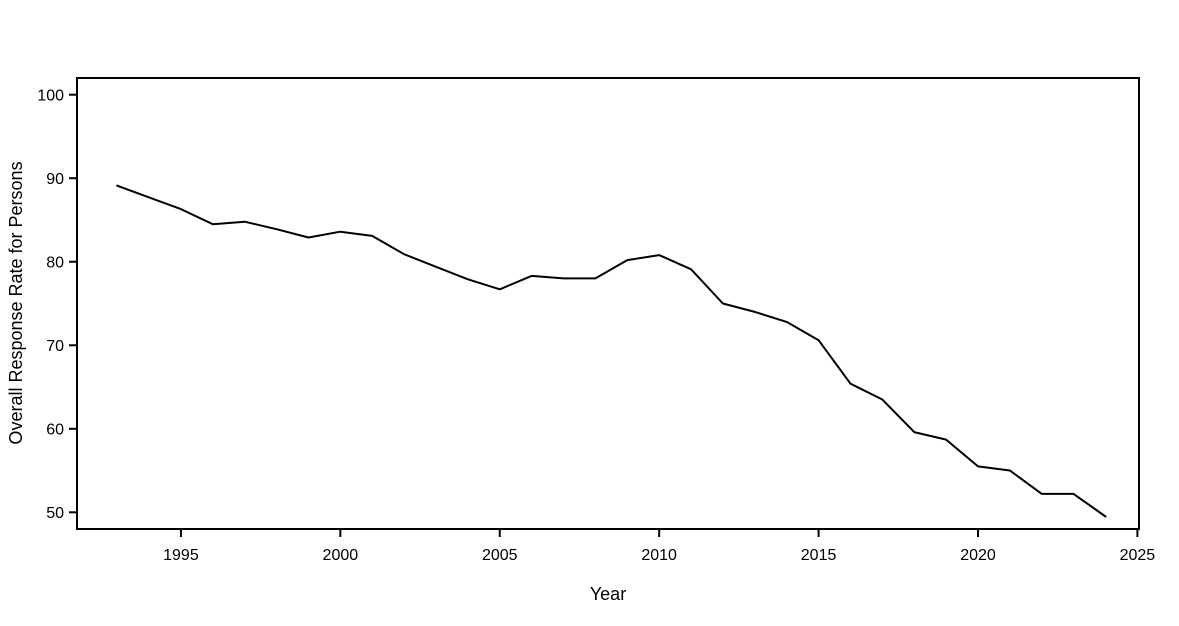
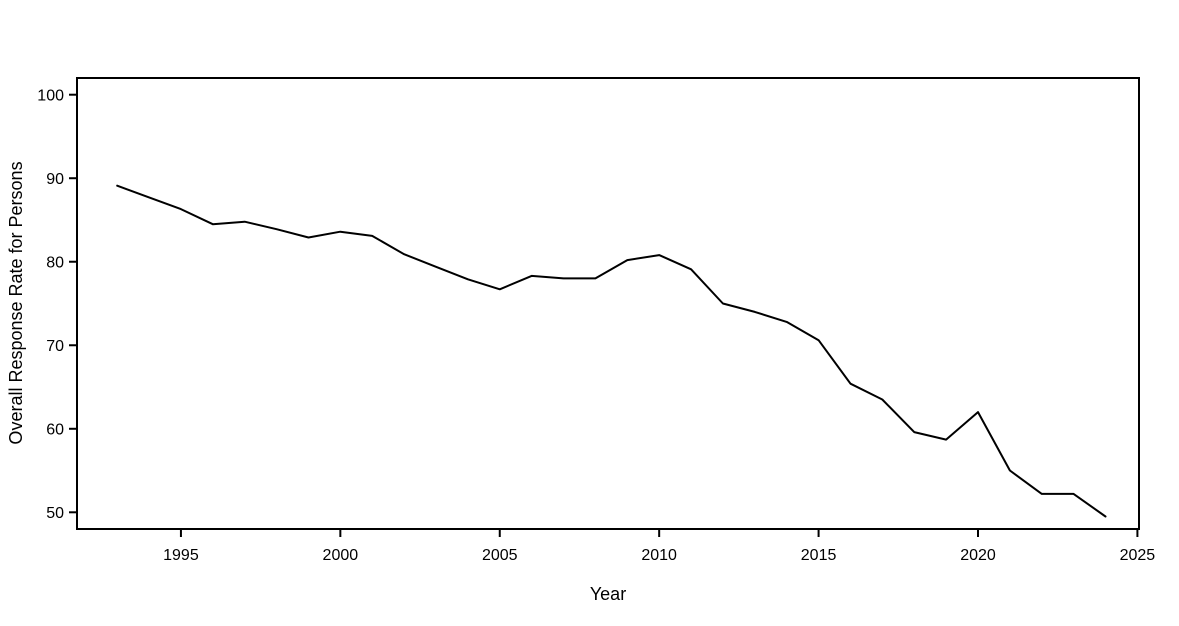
2020: 56 -> 62
